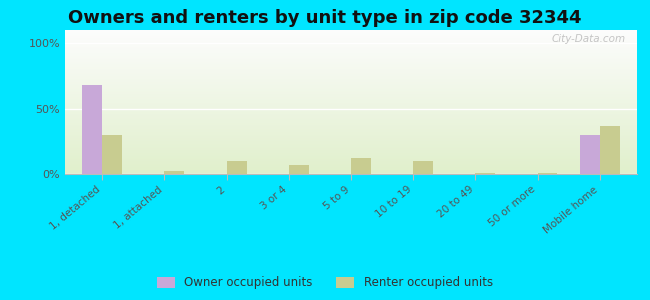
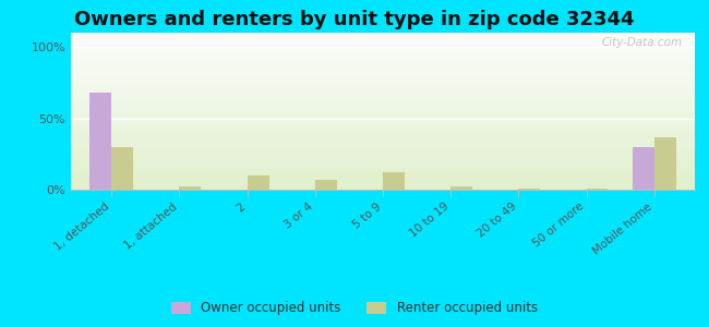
Renter occupied units/10 to 19: 10% -> 2%
